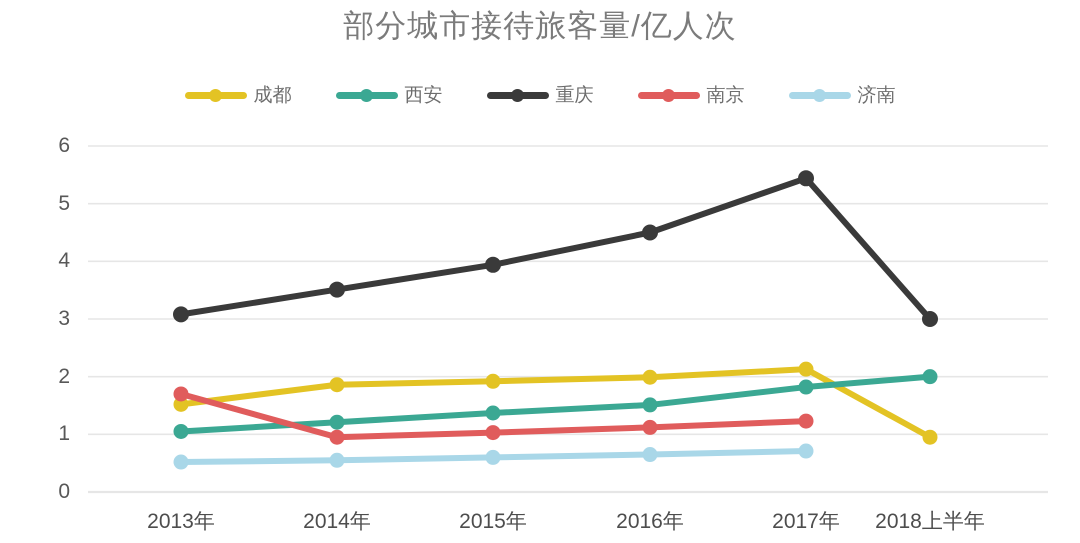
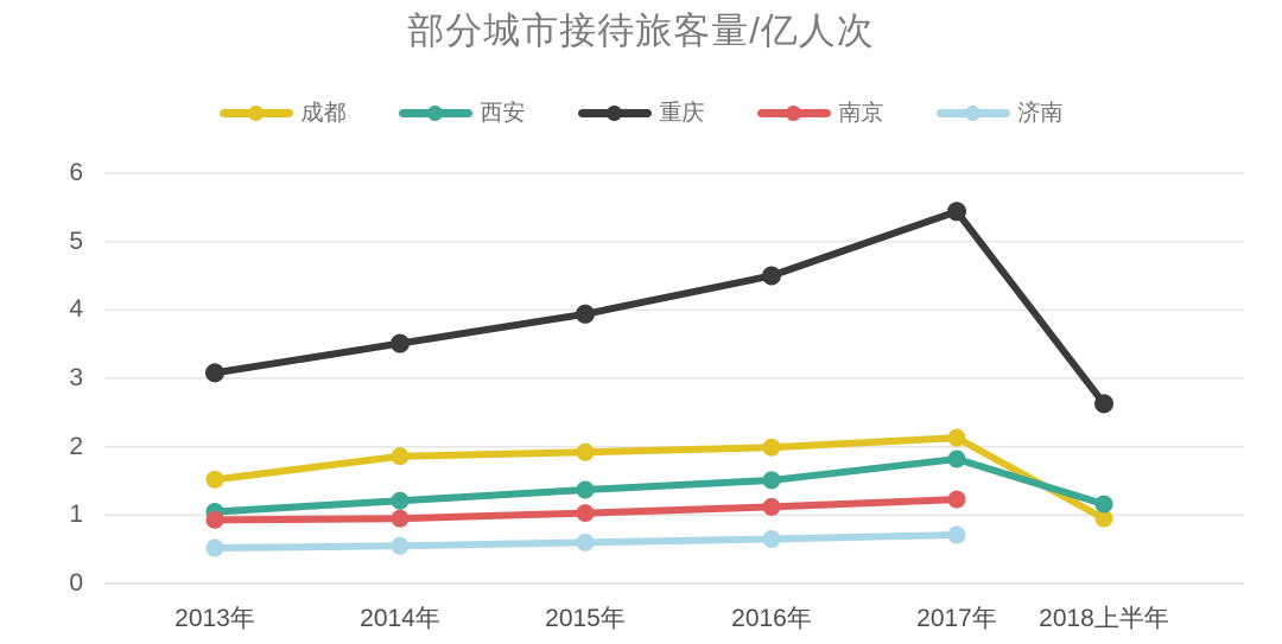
南京/2013年: 1.7 -> 0.9
西安/2018上半年: 2.0 -> 1.2
重庆/2018上半年: 3.0 -> 2.6
